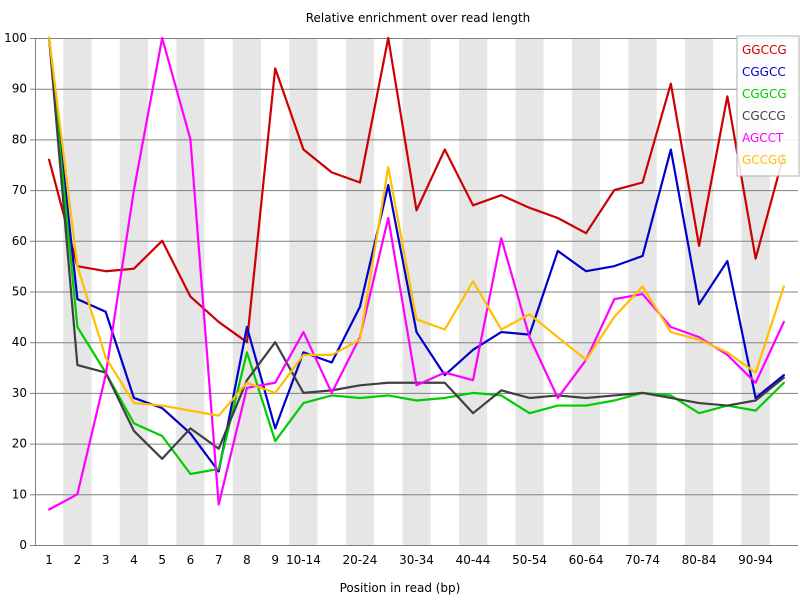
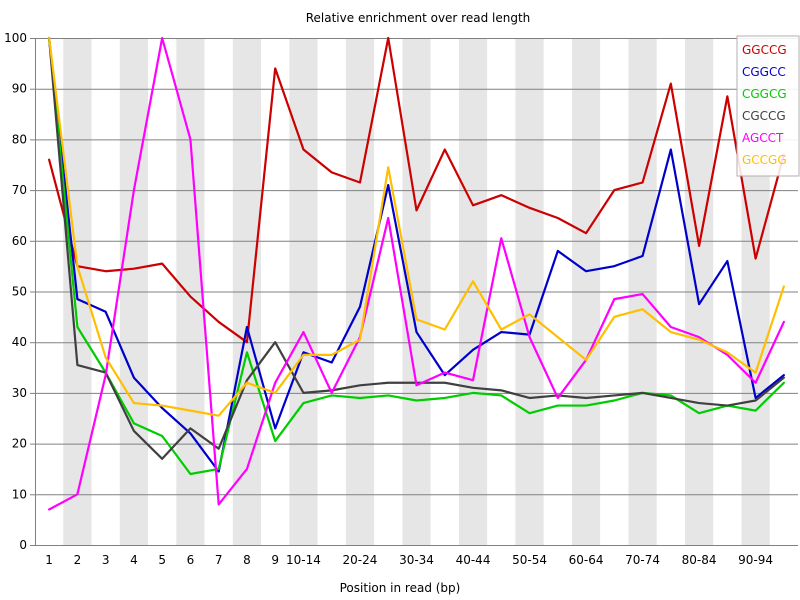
CGGCC/4: 29 -> 33
GGCCG/5: 60 -> 56
AGCCT/8: 31 -> 15
CGCCG/40-44: 26 -> 31
GCCGG/70-74: 51 -> 46
